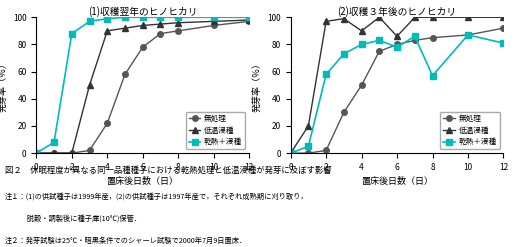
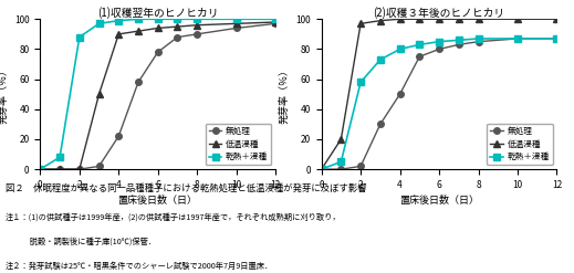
(2)収穫３年後のヒノヒカリ/低温浸種/4: 90 -> 100
(2)収穫３年後のヒノヒカリ/低温浸種/6: 86 -> 100
(2)収穫３年後のヒノヒカリ/乾熱＋浸種/6: 78 -> 85
(2)収穫３年後のヒノヒカリ/乾熱＋浸種/8: 57 -> 87
(2)収穫３年後のヒノヒカリ/無処理/12: 92 -> 87
(2)収穫３年後のヒノヒカリ/乾熱＋浸種/12: 81 -> 87
